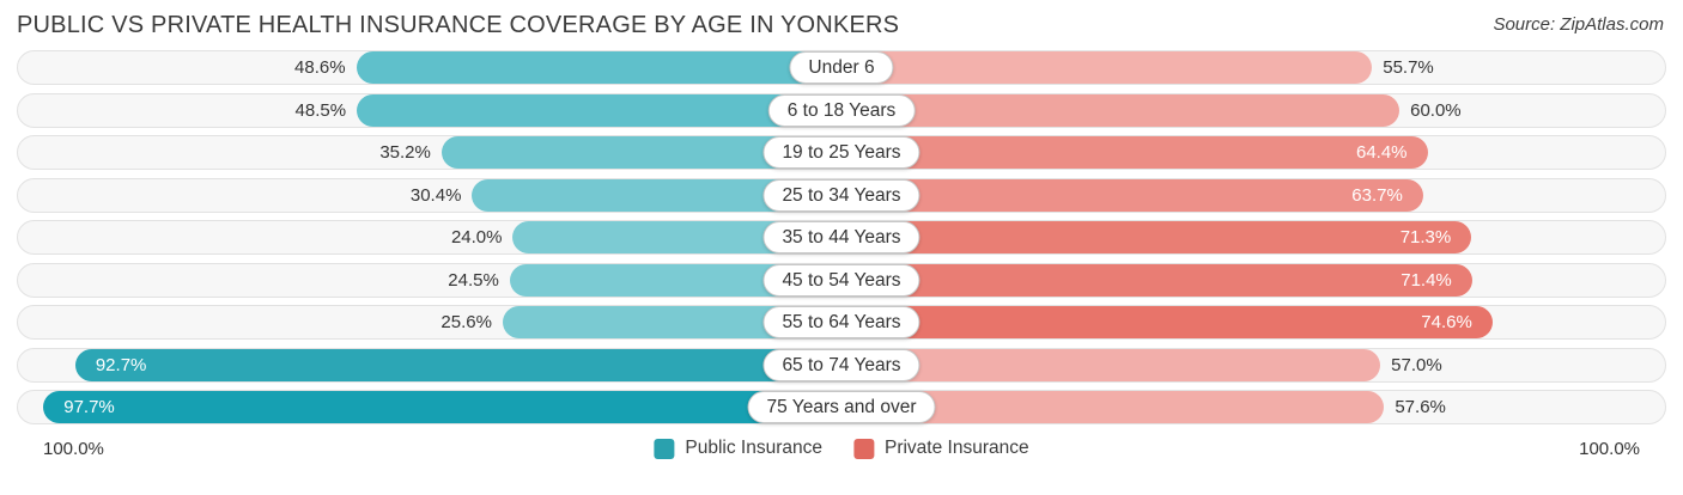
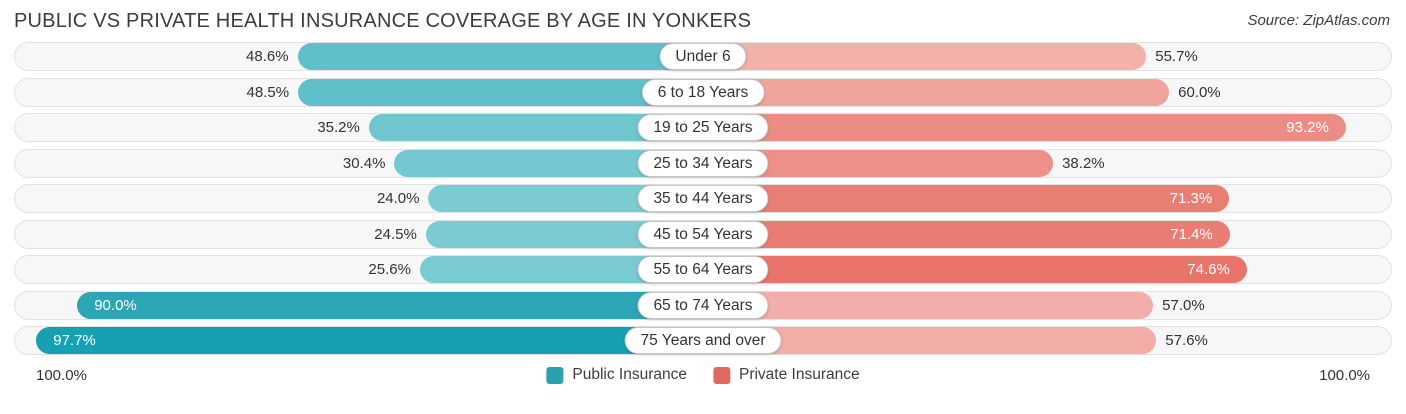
Private Insurance/19 to 25 Years: 64.4% -> 93.2%
Private Insurance/25 to 34 Years: 63.7% -> 38.2%
Public Insurance/65 to 74 Years: 92.7% -> 90.0%
